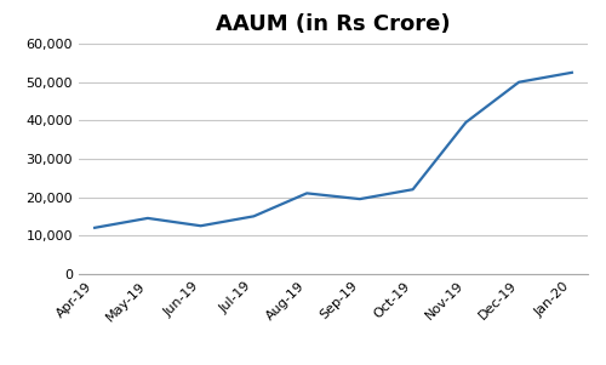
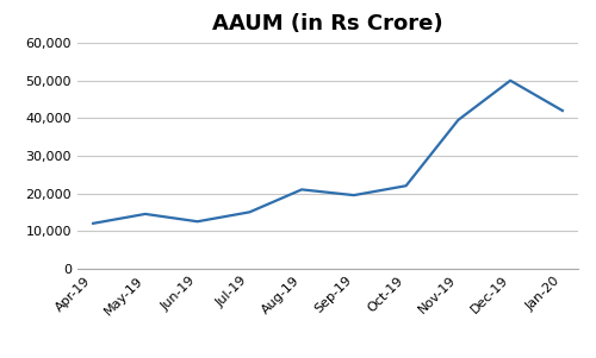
Jan-20: 52,500 -> 42,000
